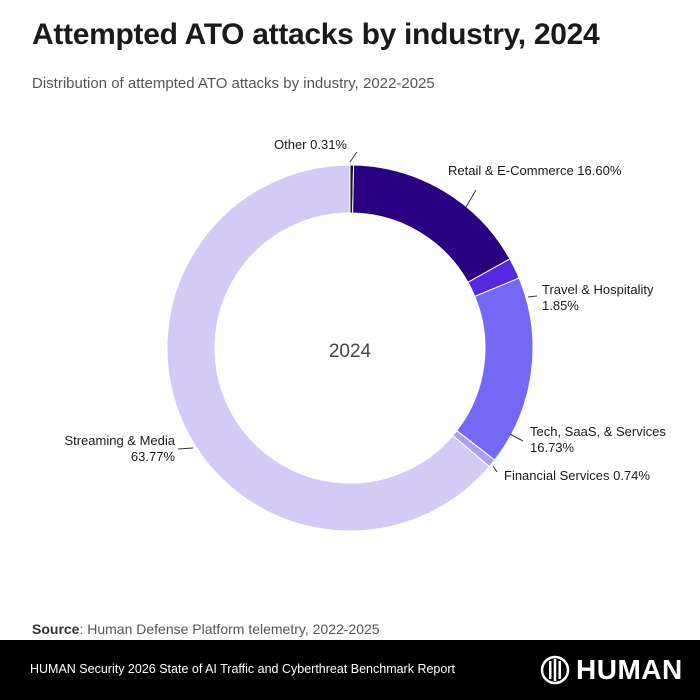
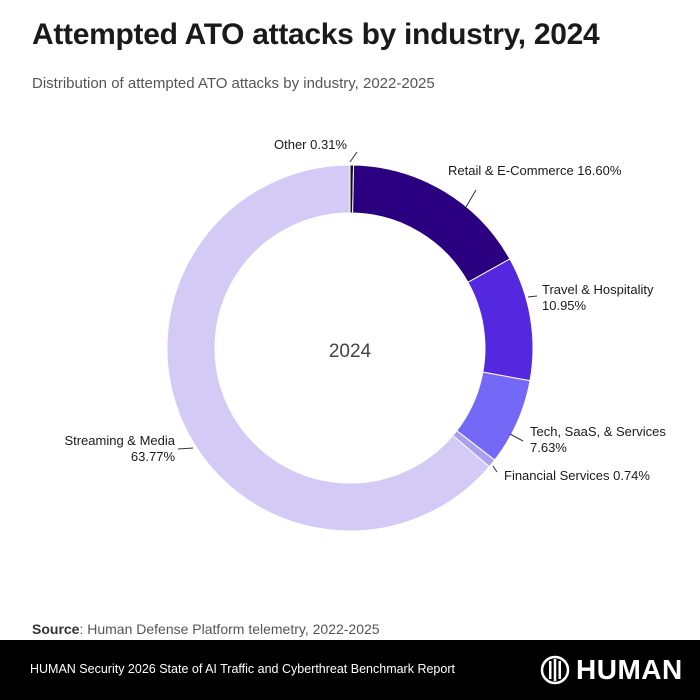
Travel & Hospitality: 1.85% -> 10.95%
Tech, SaaS, & Services: 16.73% -> 7.63%
